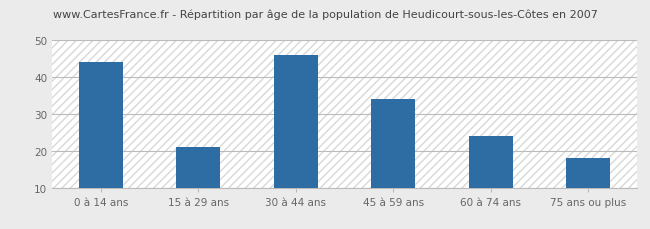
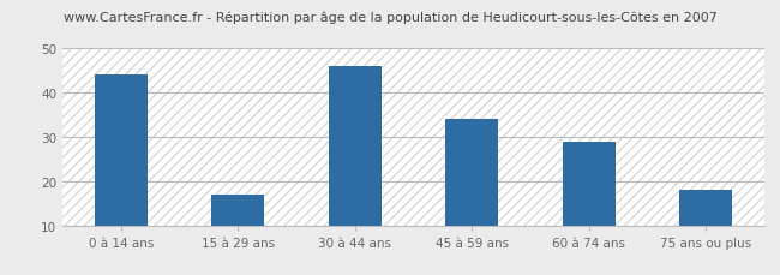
15 à 29 ans: 21 -> 17
60 à 74 ans: 24 -> 29
